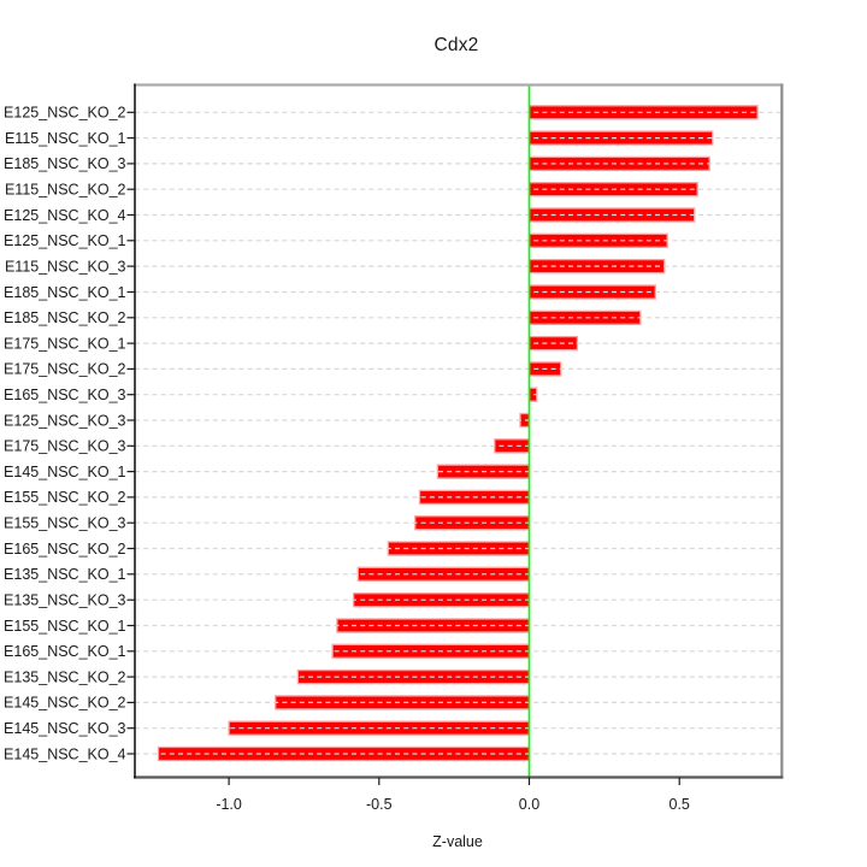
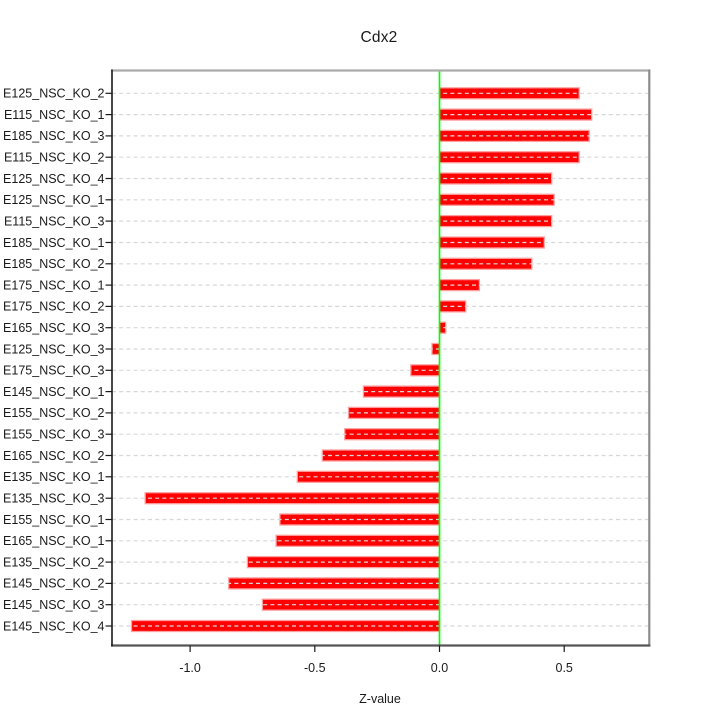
E125_NSC_KO_2: 0.76 -> 0.56
E125_NSC_KO_4: 0.55 -> 0.45
E135_NSC_KO_3: -0.58 -> -1.18
E145_NSC_KO_3: -1.00 -> -0.71
